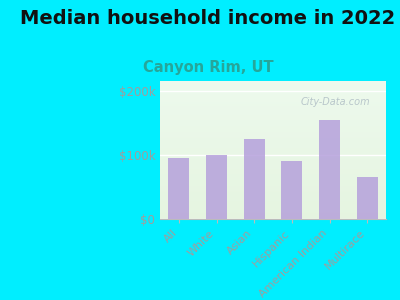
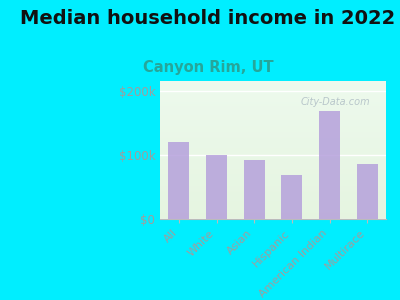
All: $95k -> $120k
Asian: $125k -> $92k
Hispanic: $90k -> $68k
American Indian: $155k -> $168k
Multirace: $65k -> $86k
